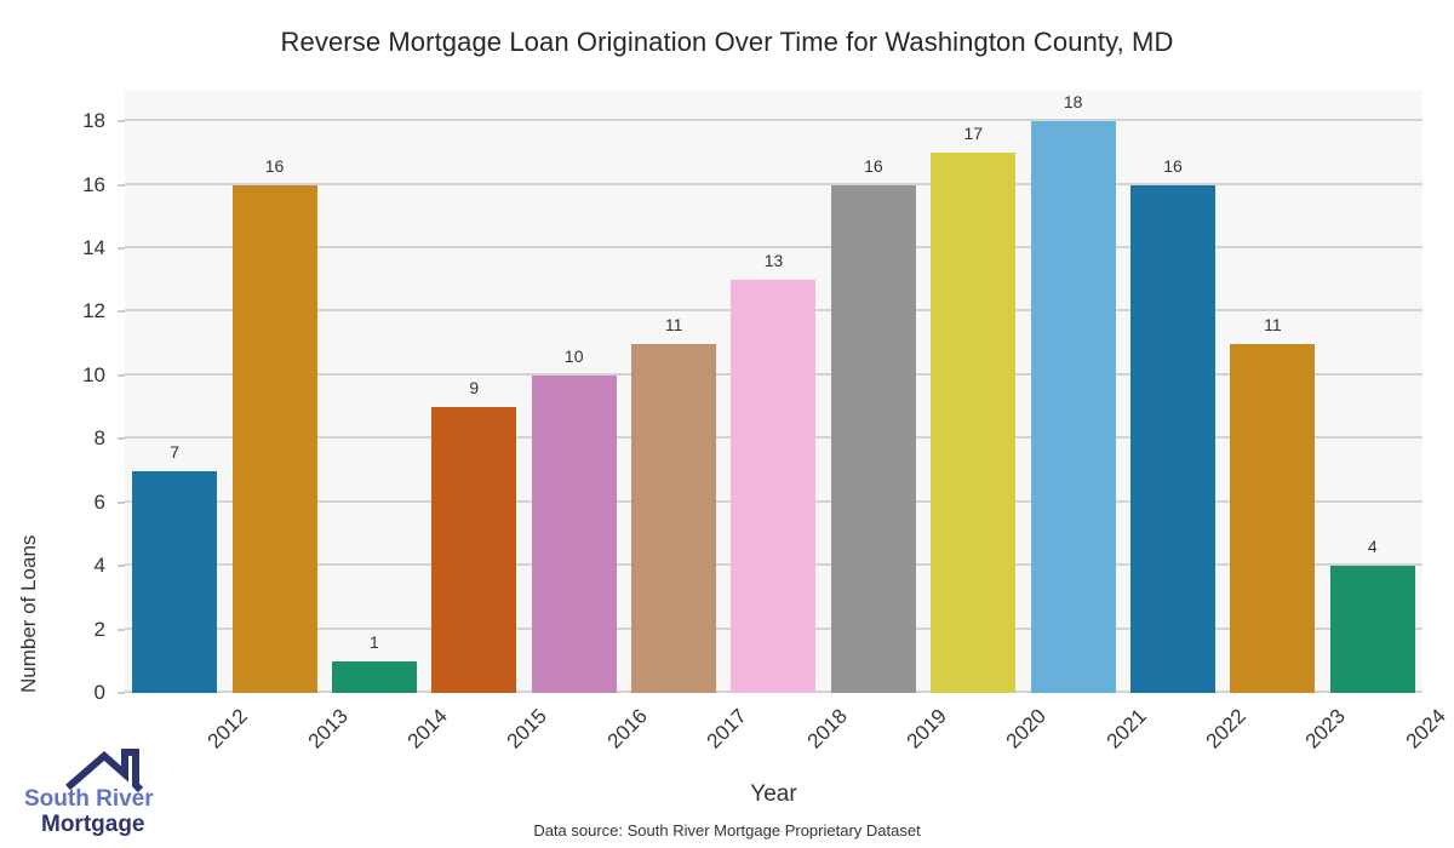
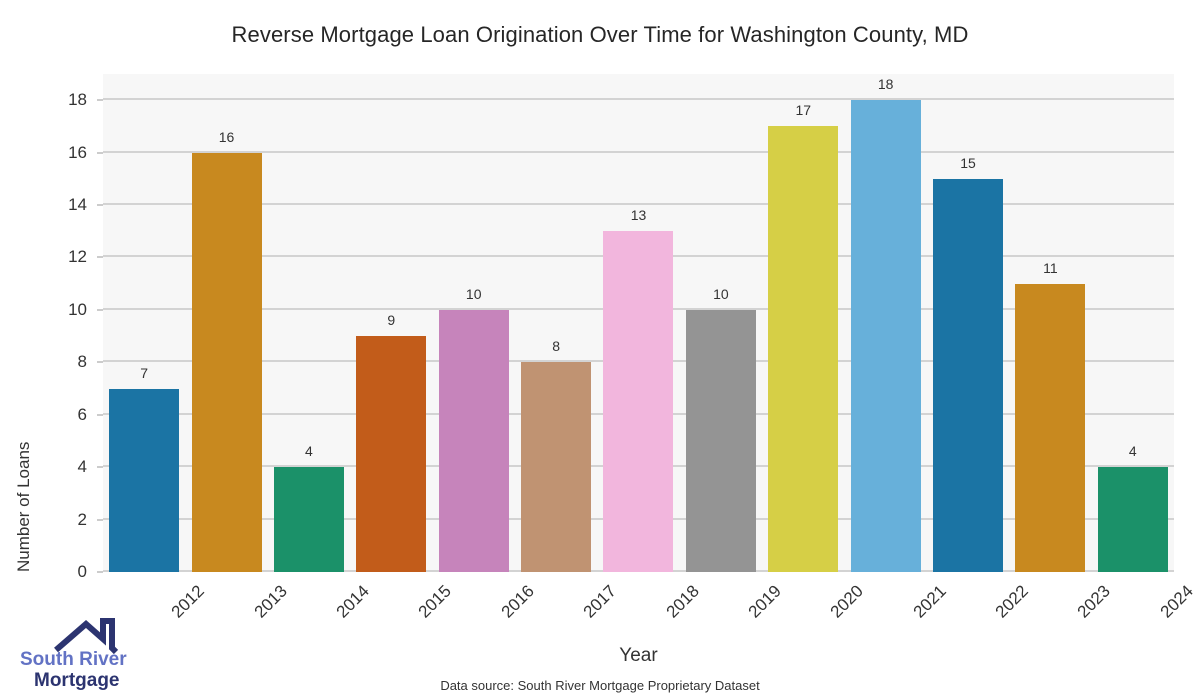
2014: 1 -> 4
2017: 11 -> 8
2019: 16 -> 10
2022: 16 -> 15
